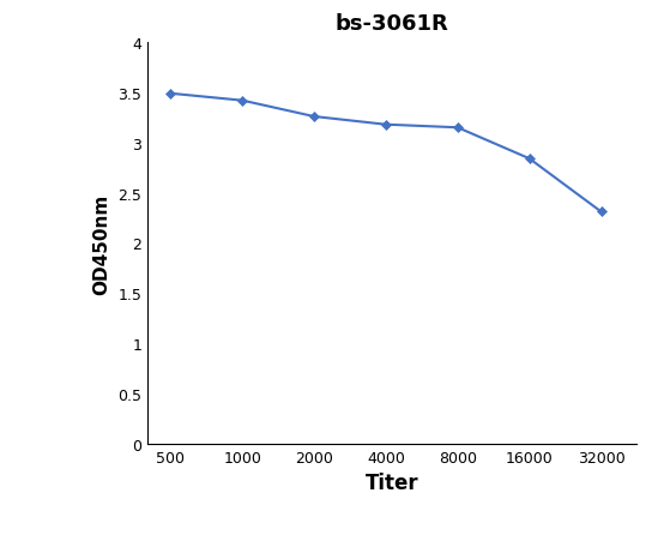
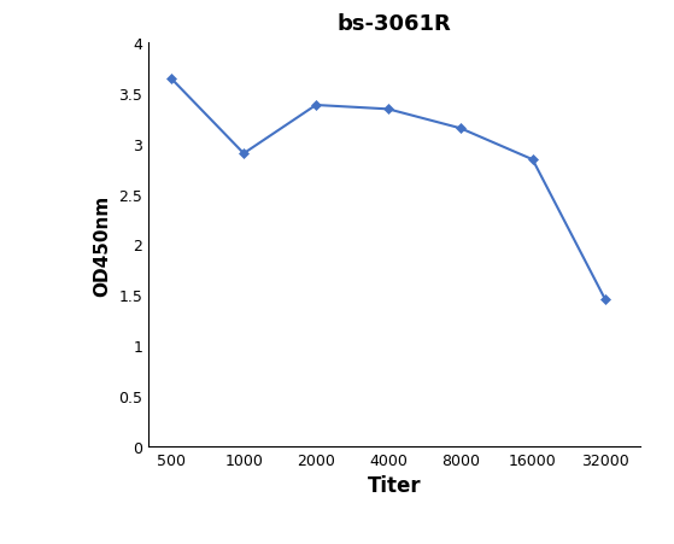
500: 3.49 -> 3.64
1000: 3.42 -> 2.90
2000: 3.26 -> 3.38
4000: 3.18 -> 3.34
32000: 2.31 -> 1.46
